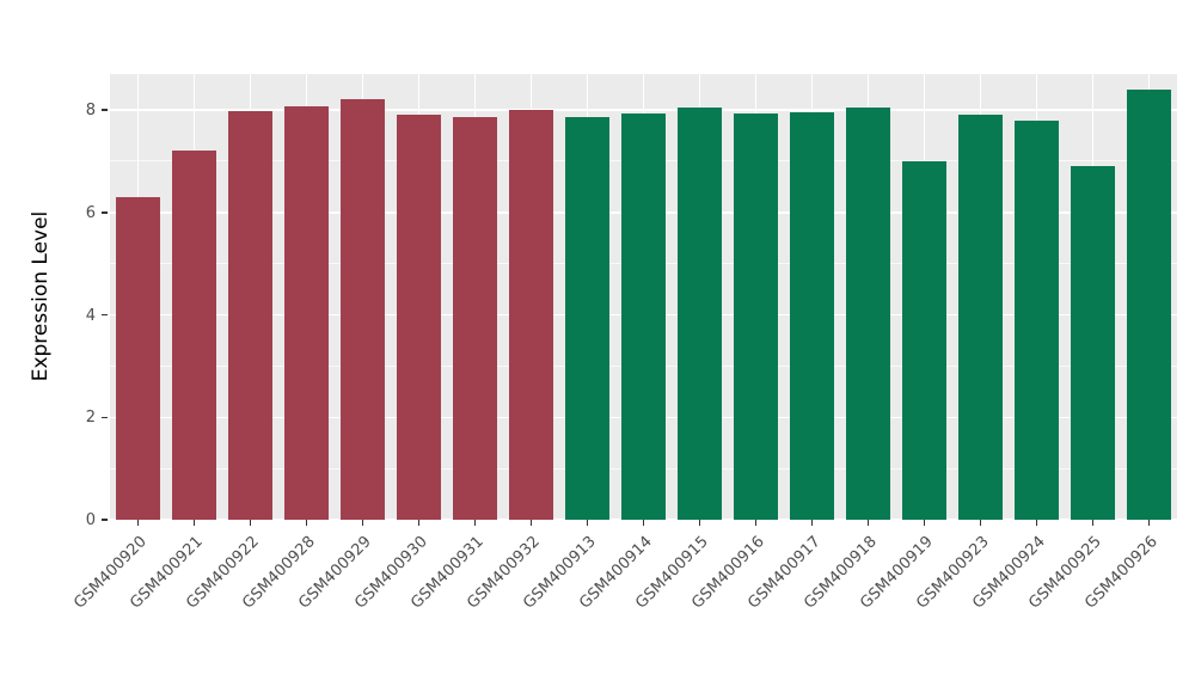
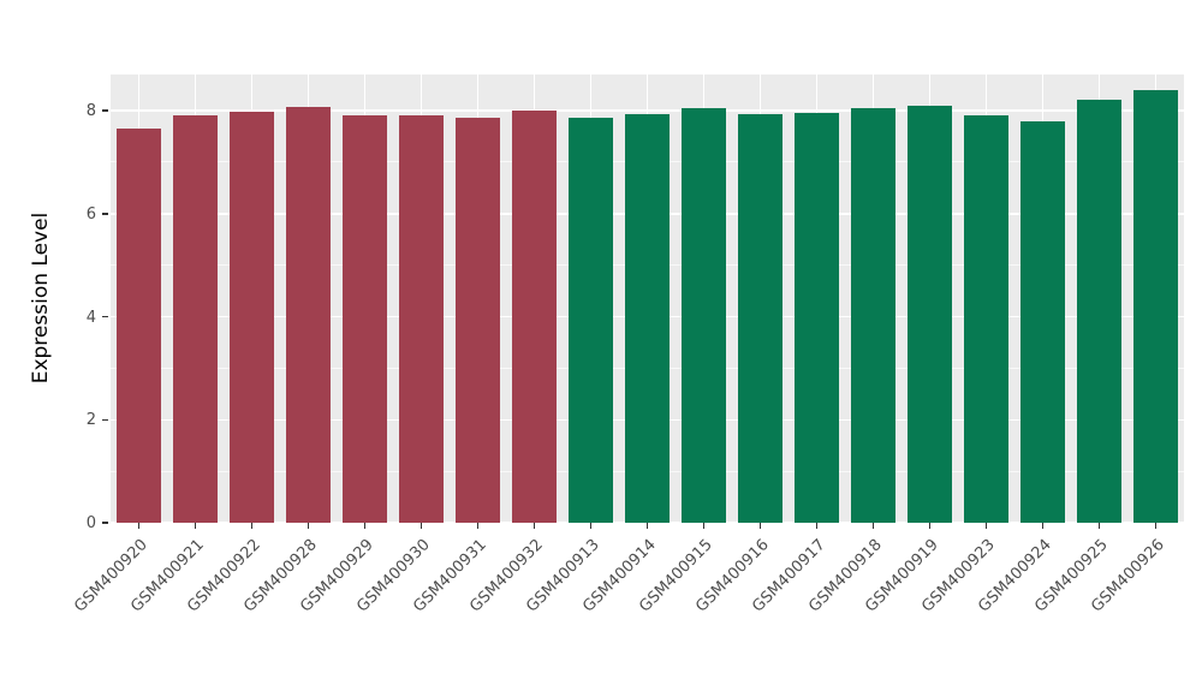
GSM400920: 6.3 -> 7.7
GSM400921: 7.2 -> 7.9
GSM400929: 8.2 -> 7.9
GSM400919: 7.0 -> 8.1
GSM400925: 6.9 -> 8.2
